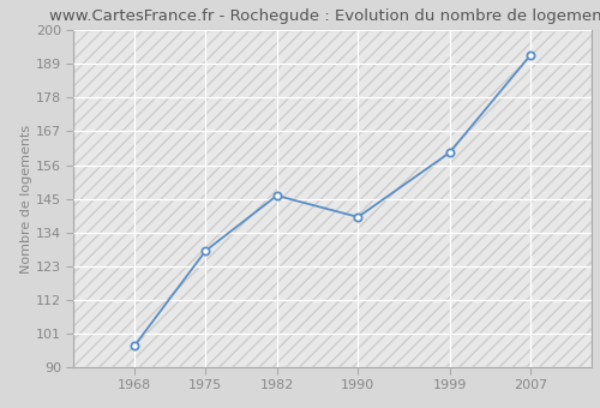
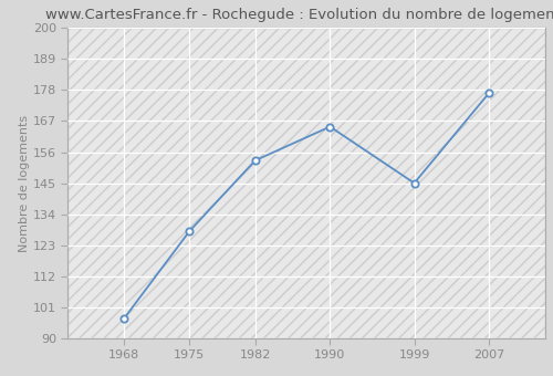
1982: 146 -> 153
1990: 139 -> 165
1999: 160 -> 145
2007: 192 -> 177
